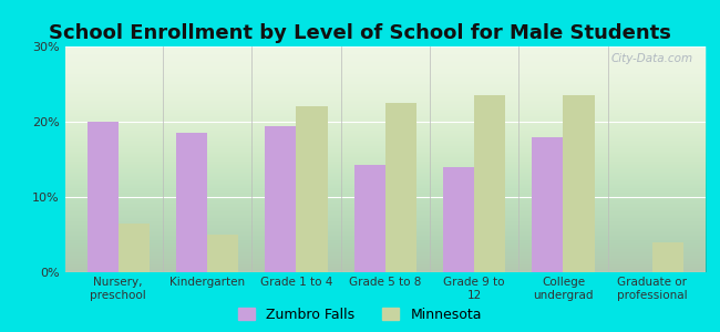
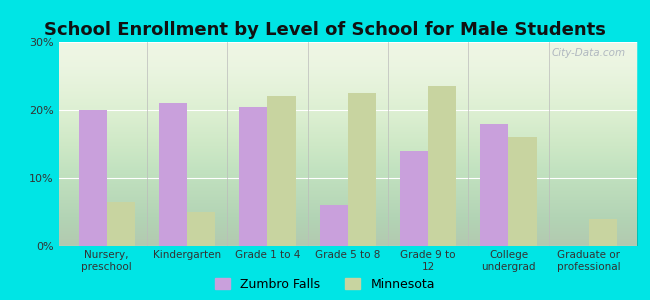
Zumbro Falls/Kindergarten: 18.6% -> 21.0%
Zumbro Falls/Grade 1 to 4: 19.4% -> 20.5%
Zumbro Falls/Grade 5 to 8: 14.2% -> 6.0%
Minnesota/College undergrad: 23.6% -> 16.0%
